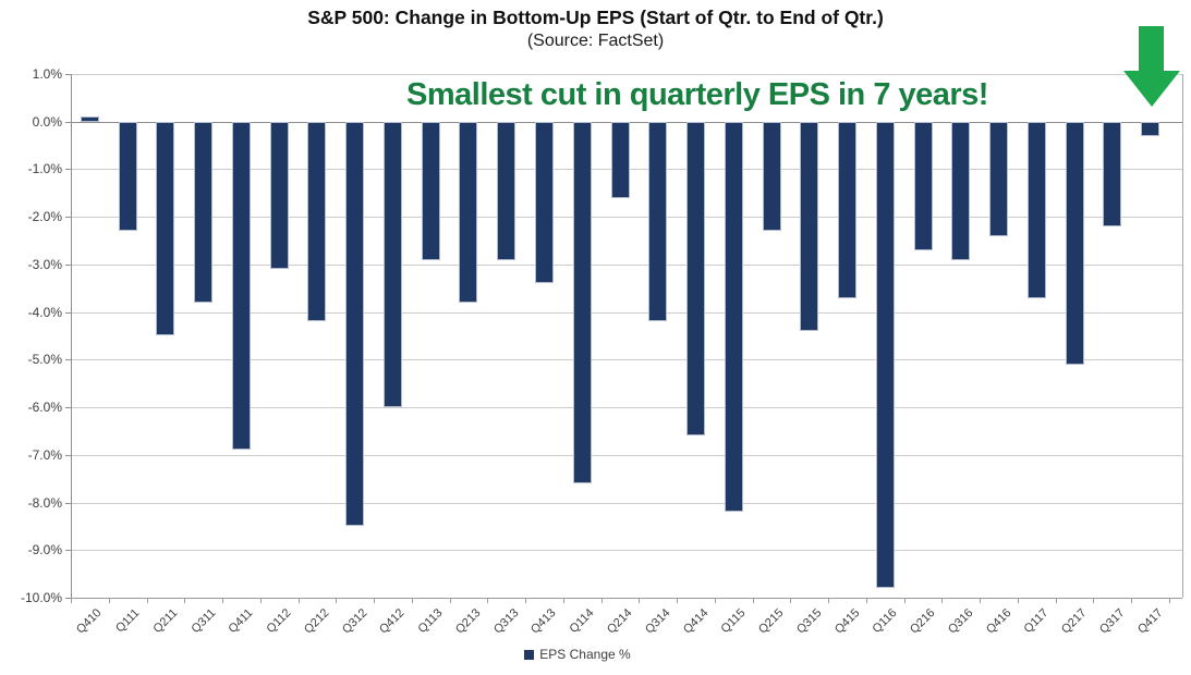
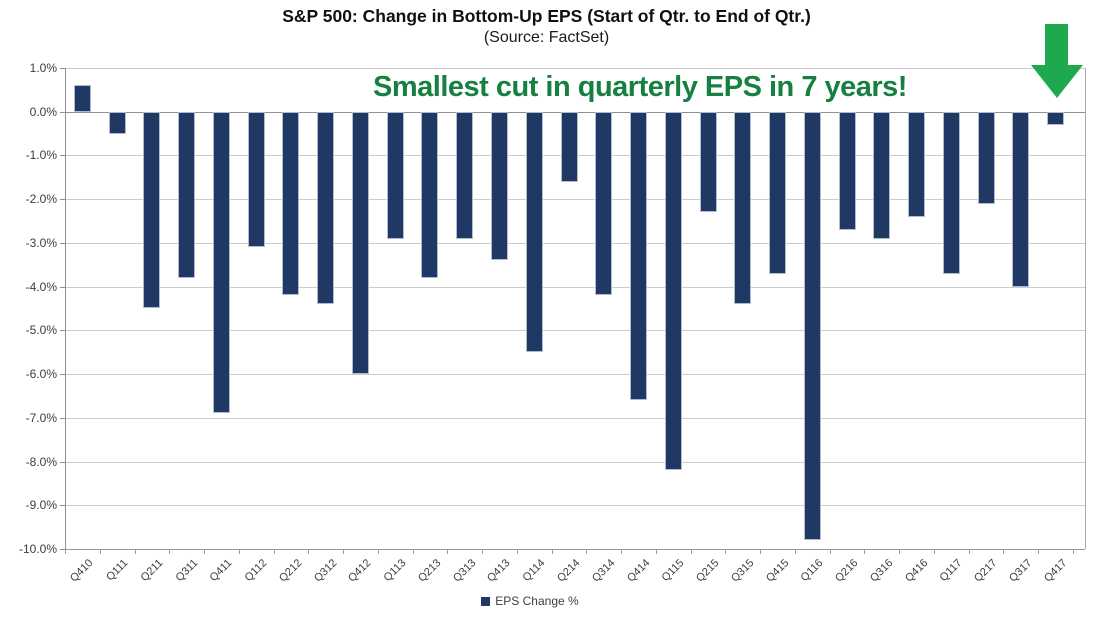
Q410: 0.1% -> 0.6%
Q111: -2.3% -> -0.5%
Q312: -8.5% -> -4.4%
Q114: -7.6% -> -5.5%
Q217: -5.1% -> -2.1%
Q317: -2.2% -> -4.0%
